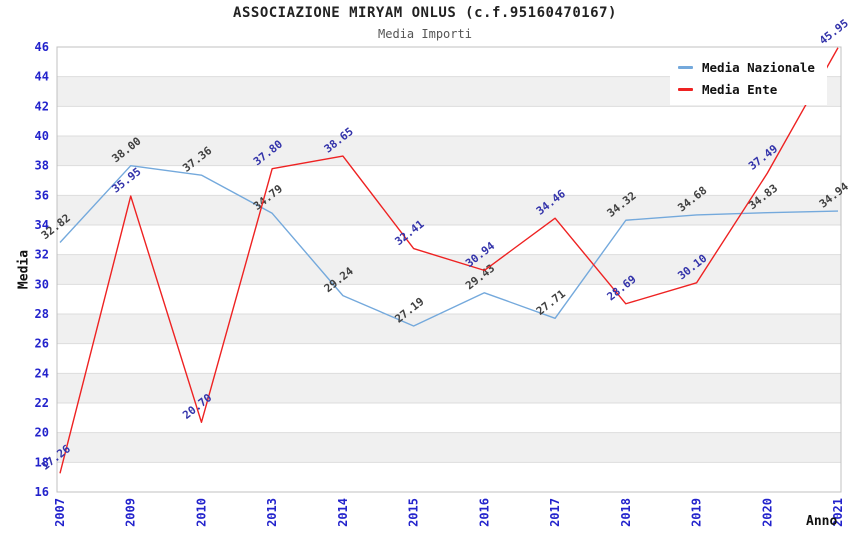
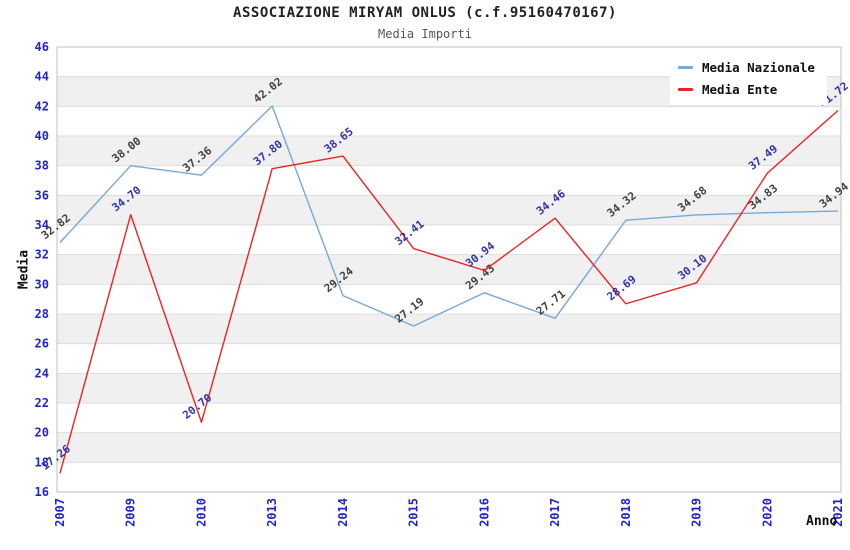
Media Ente/2009: 35.95 -> 34.70
Media Nazionale/2013: 34.79 -> 42.02
Media Ente/2021: 45.95 -> 41.72
